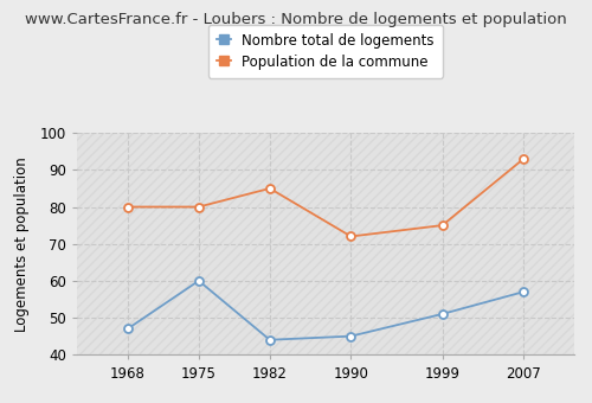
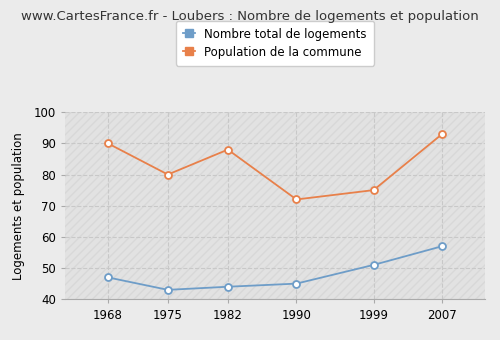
Population de la commune/1968: 80 -> 90
Nombre total de logements/1975: 60 -> 43
Population de la commune/1982: 85 -> 88
